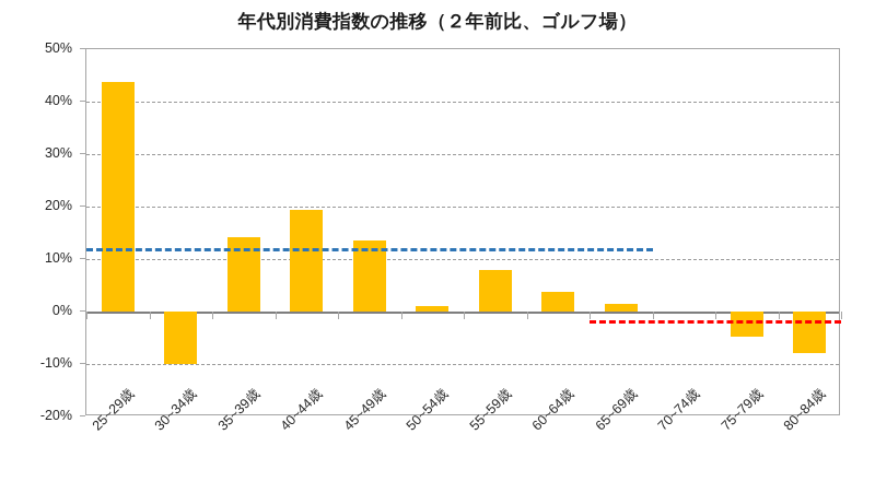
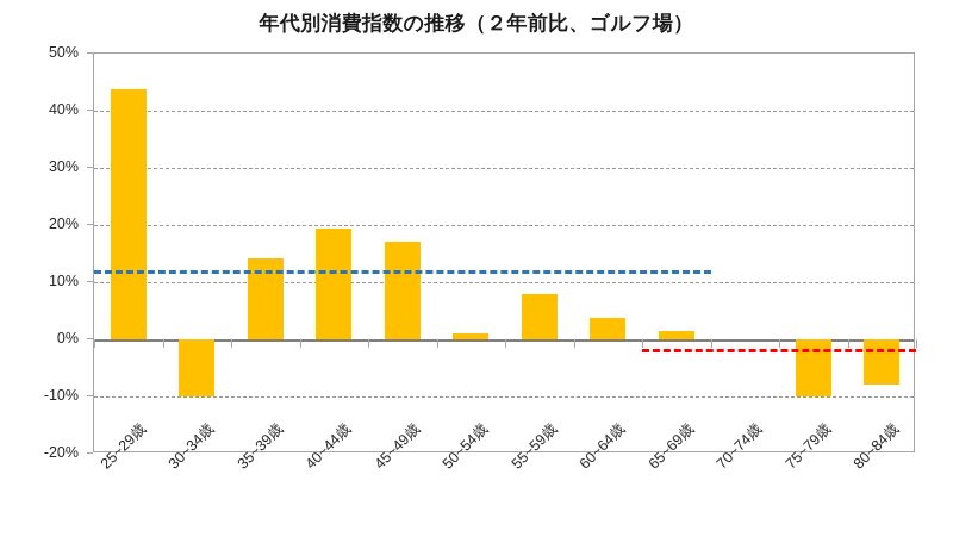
45~49歳: 14% -> 17%
75~79歳: -5% -> -10%
